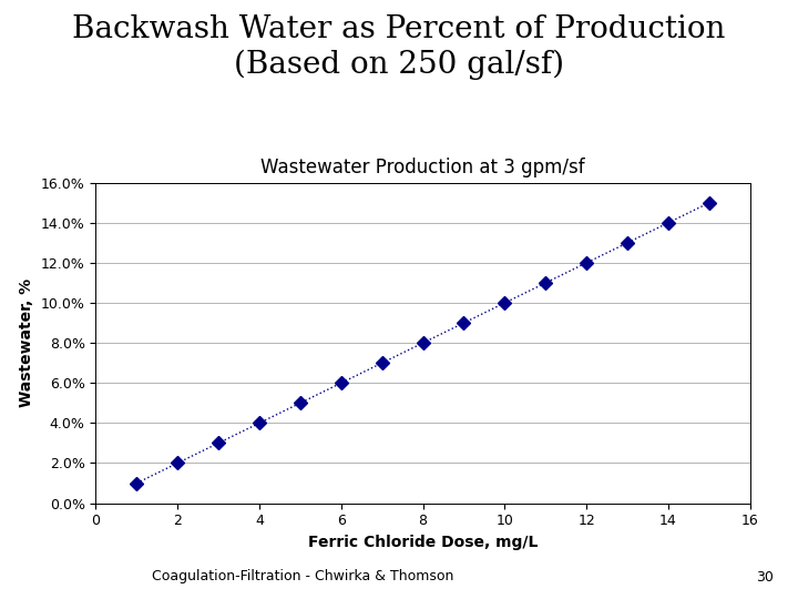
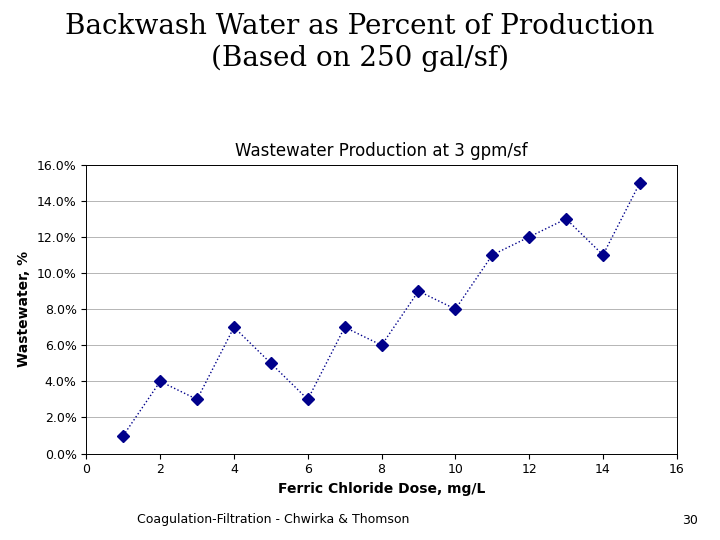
2: 2% -> 4%
4: 4% -> 7%
6: 6% -> 3%
8: 8% -> 6%
10: 10% -> 8%
14: 14% -> 11%
